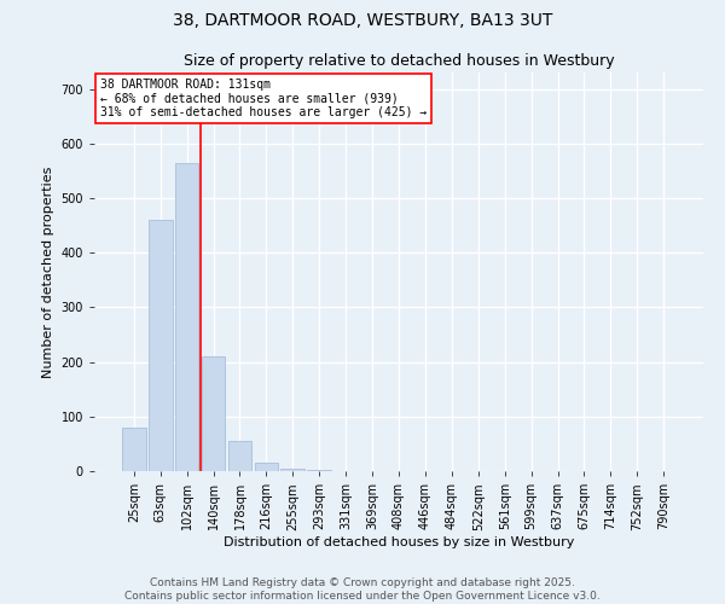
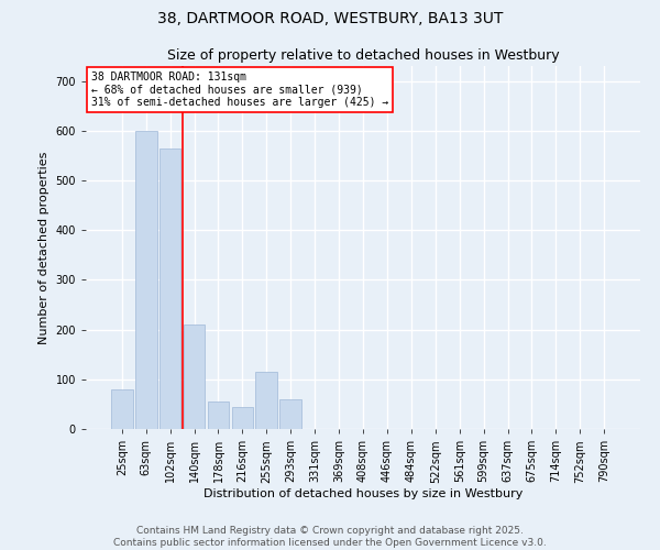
63sqm: 460 -> 600
216sqm: 15 -> 45
255sqm: 5 -> 115
293sqm: 2 -> 60
